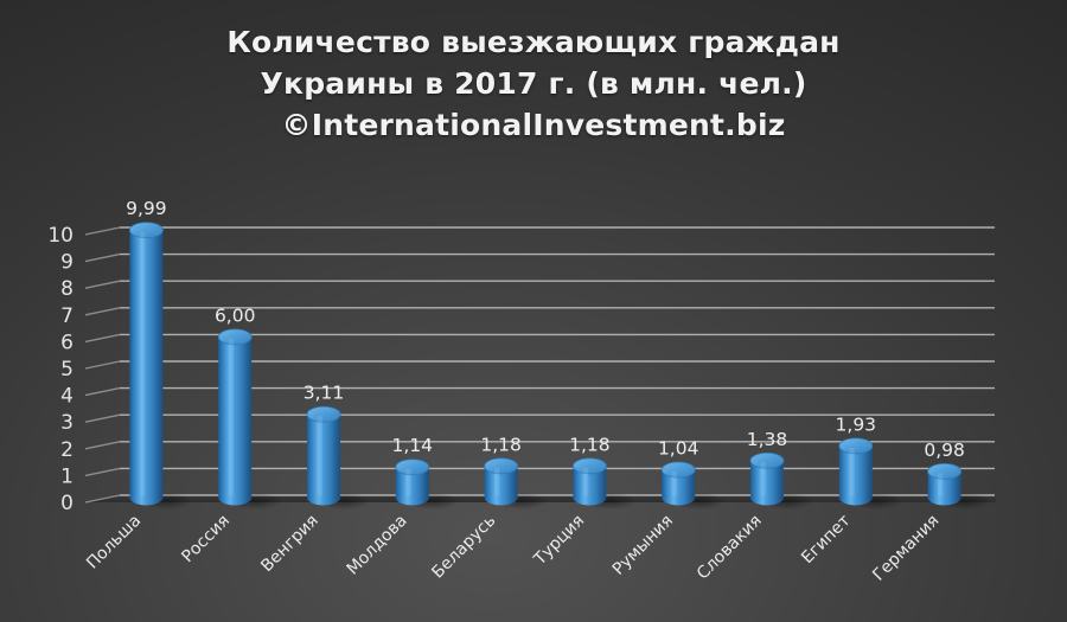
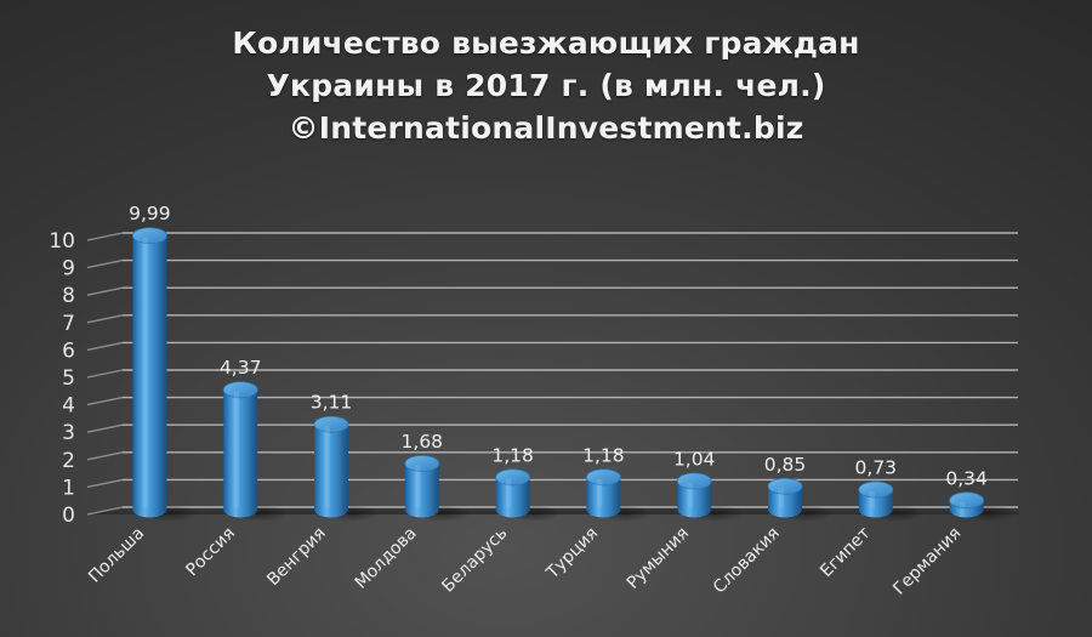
Россия: 6,00 -> 4,37
Молдова: 1,14 -> 1,68
Словакия: 1,38 -> 0,85
Египет: 1,93 -> 0,73
Германия: 0,98 -> 0,34
